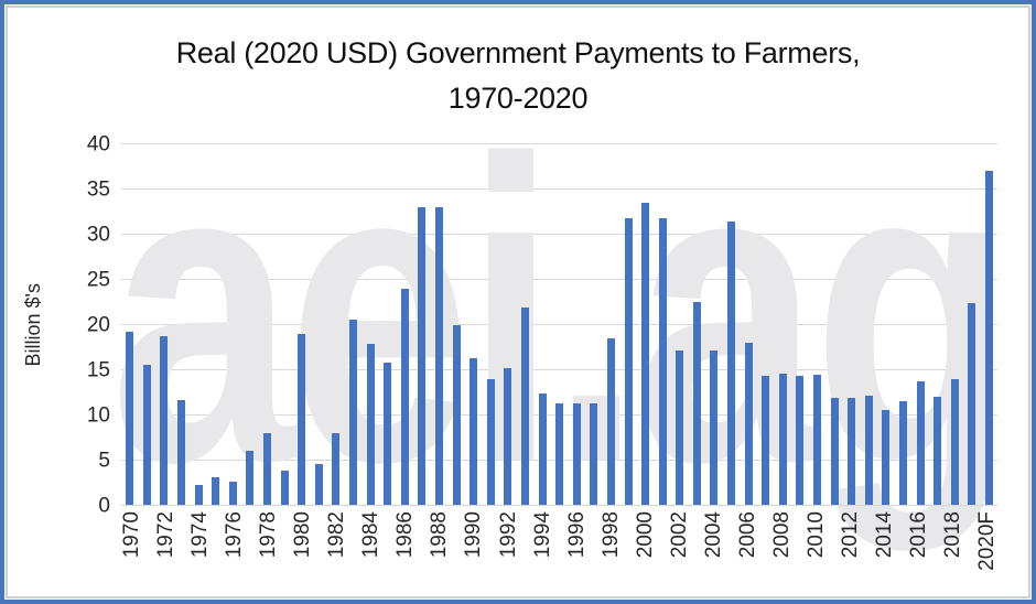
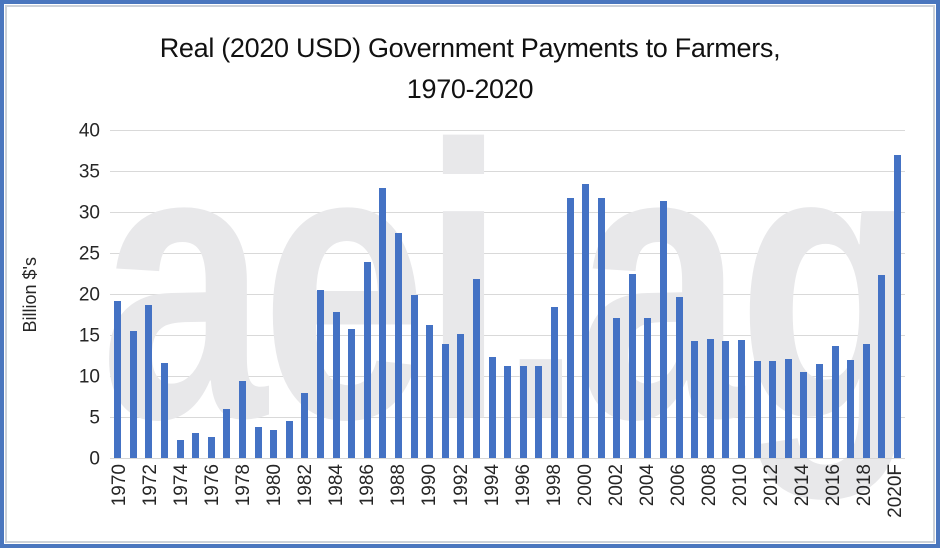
1978: 8 -> 10
1980: 19 -> 4
1988: 33 -> 28
2006: 18 -> 20
